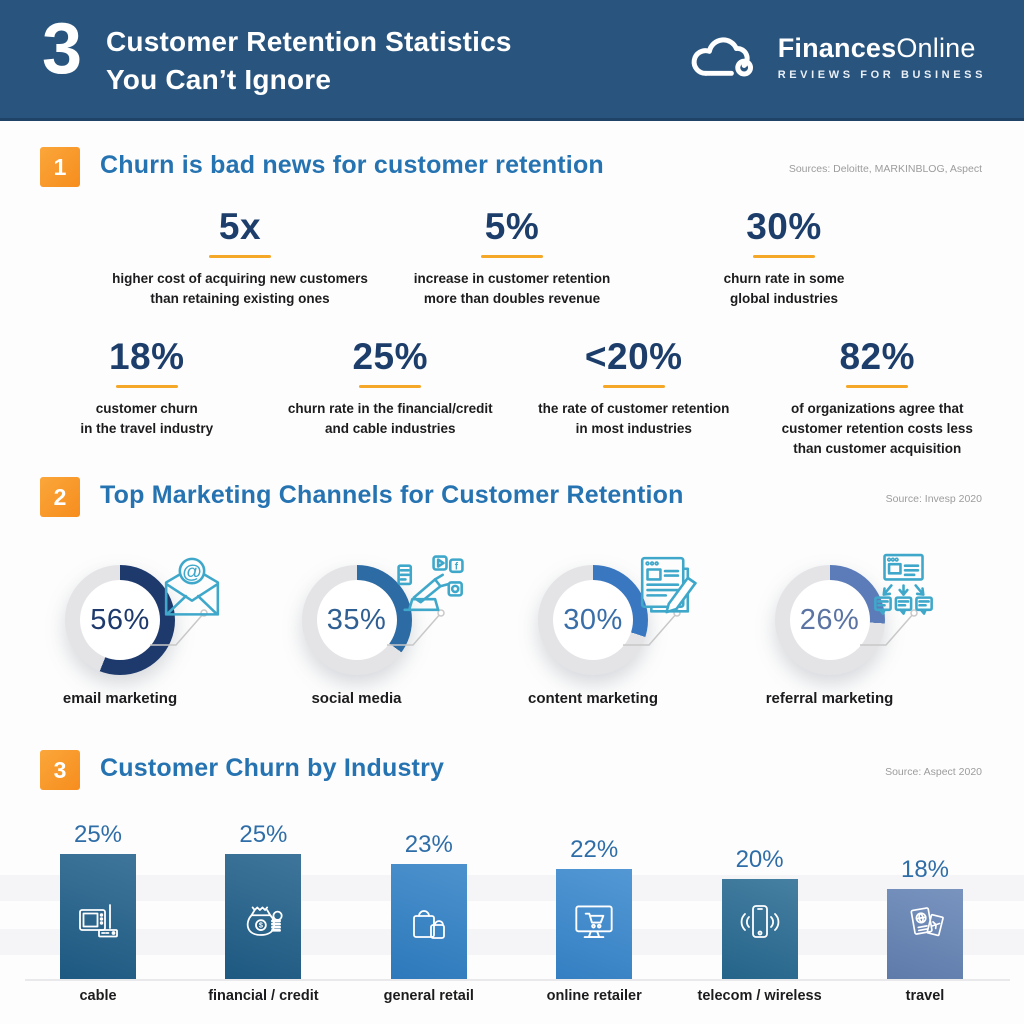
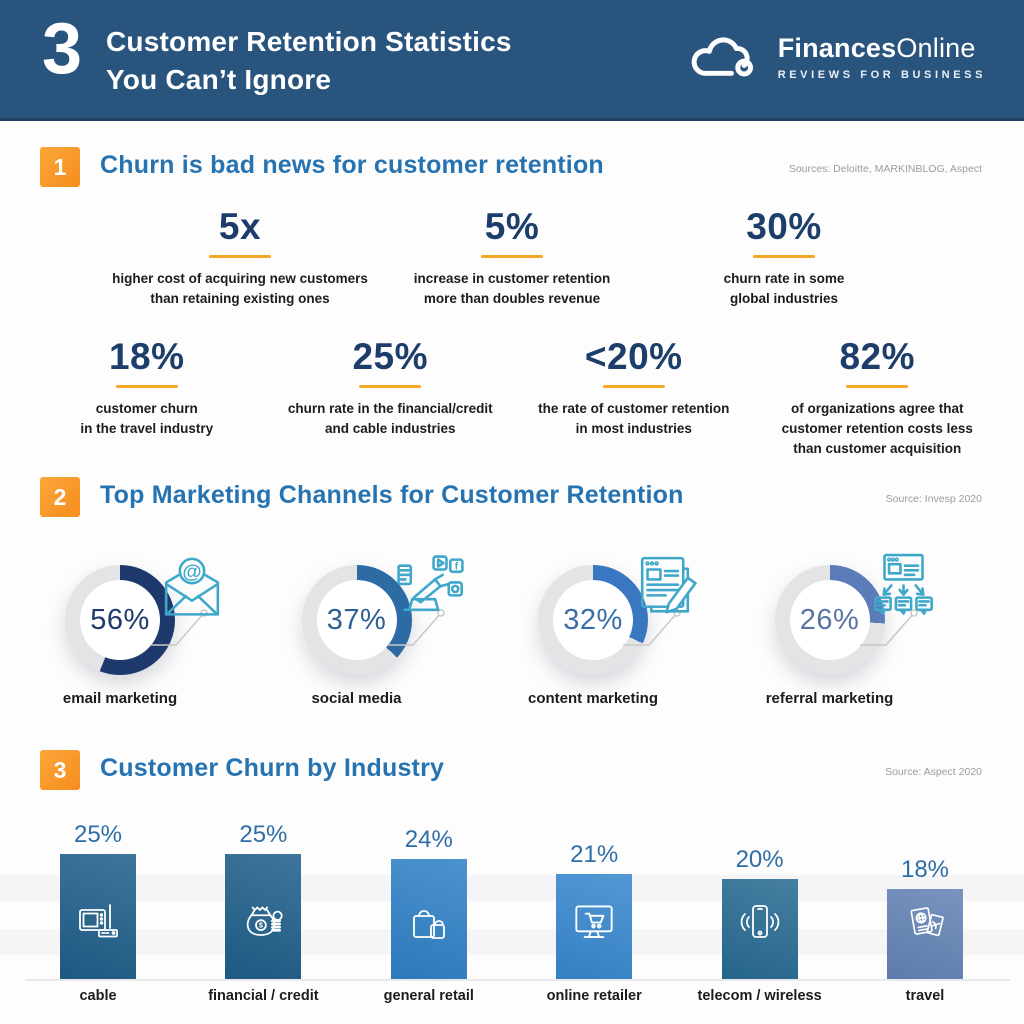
Top Marketing Channels for Customer Retention/social media: 35% -> 37%
Top Marketing Channels for Customer Retention/content marketing: 30% -> 32%
Customer Churn by Industry/general retail: 23% -> 24%
Customer Churn by Industry/online retailer: 22% -> 21%
